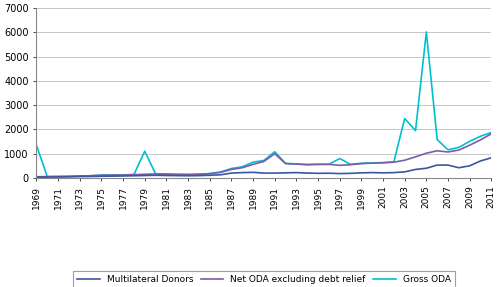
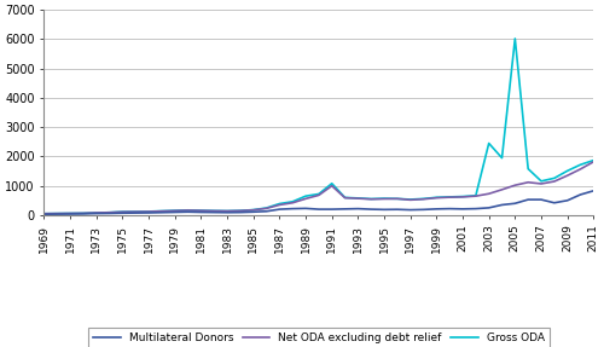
Gross ODA/1969: 1350 -> 50
Gross ODA/1979: 1100 -> 160
Gross ODA/1997: 800 -> 540
